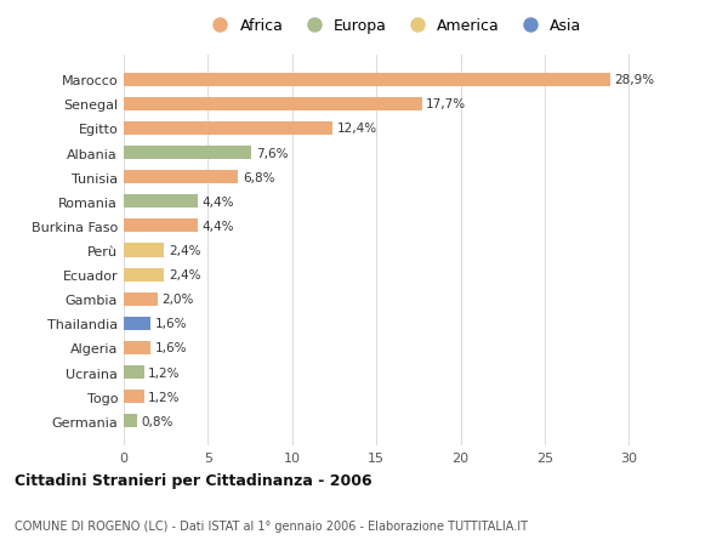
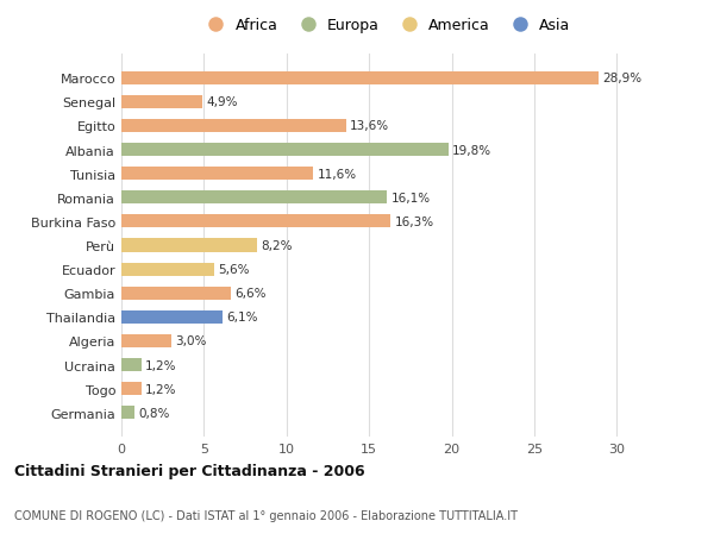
Senegal: 17,7% -> 4,9%
Egitto: 12,4% -> 13,6%
Albania: 7,6% -> 19,8%
Tunisia: 6,8% -> 11,6%
Romania: 4,4% -> 16,1%
Burkina Faso: 4,4% -> 16,3%
Perù: 2,4% -> 8,2%
Ecuador: 2,4% -> 5,6%
Gambia: 2,0% -> 6,6%
Thailandia: 1,6% -> 6,1%
Algeria: 1,6% -> 3,0%
